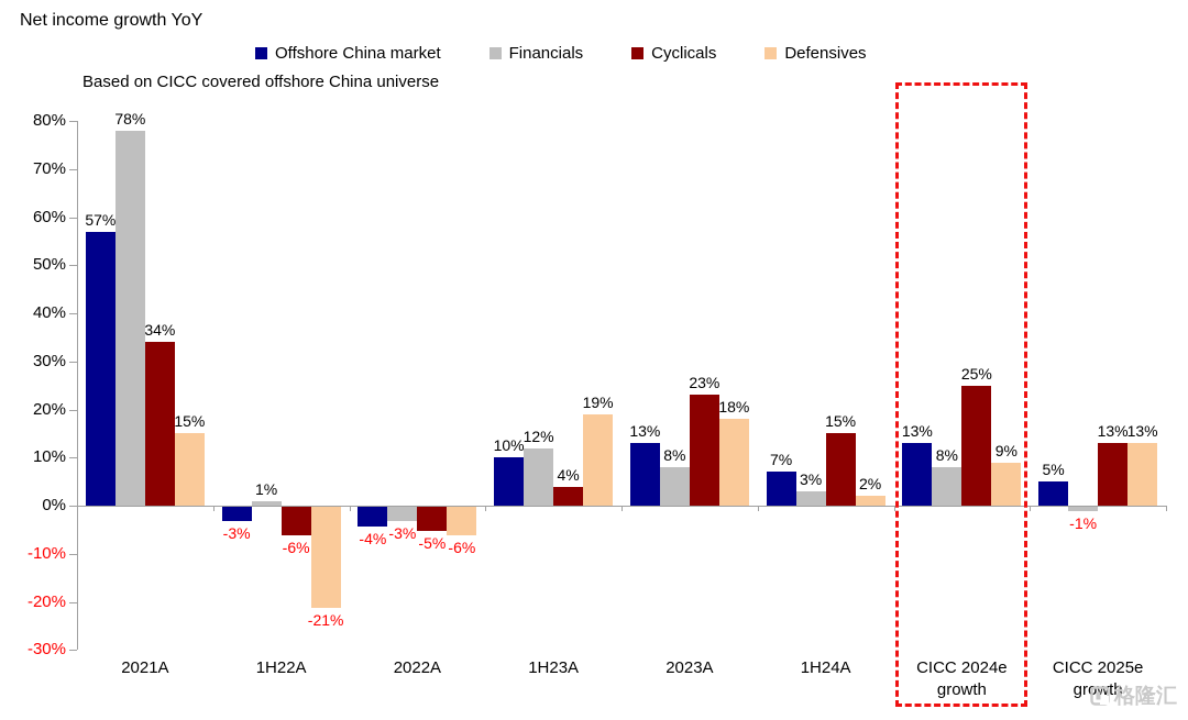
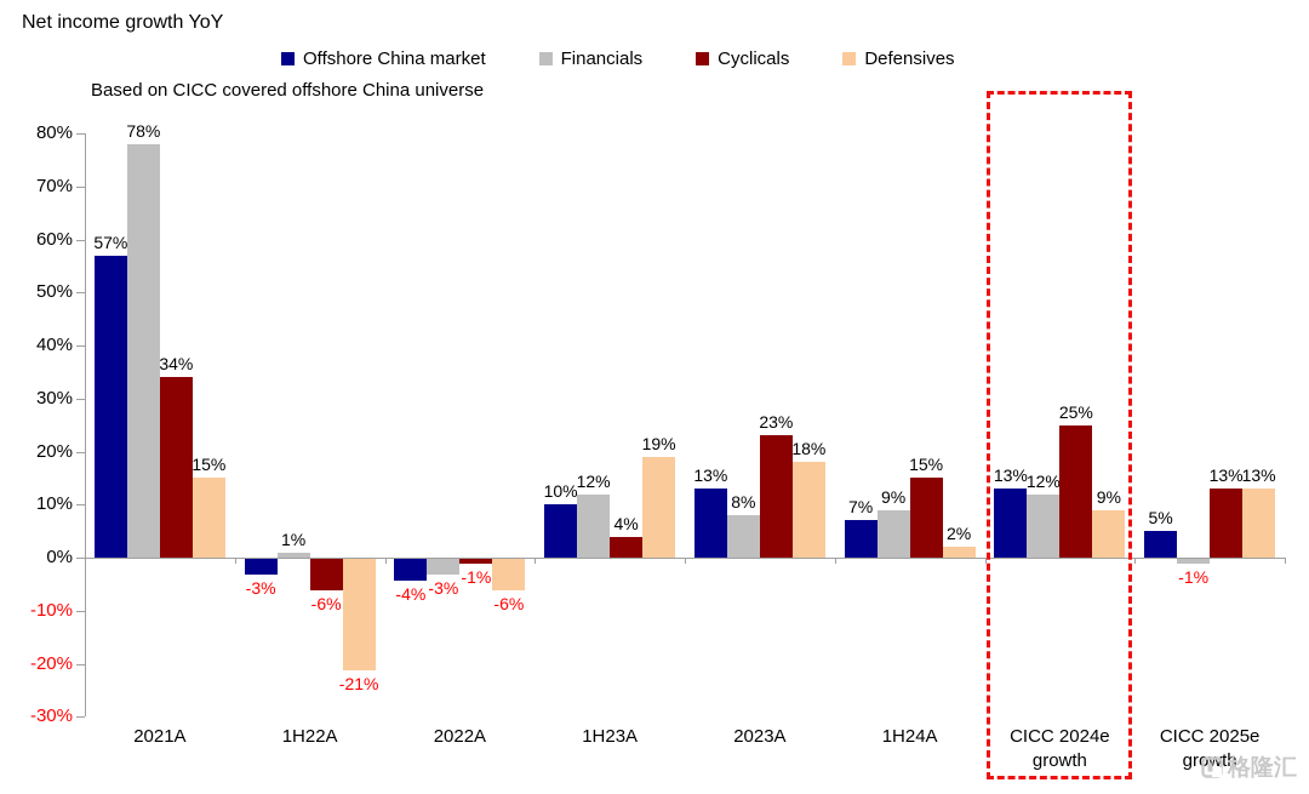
Cyclicals/2022A: -5% -> -1%
Financials/1H24A: 3% -> 9%
Financials/CICC 2024e growth: 8% -> 12%
